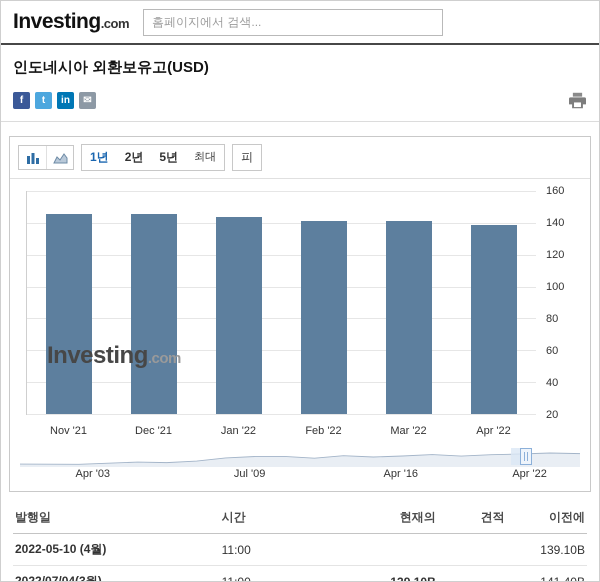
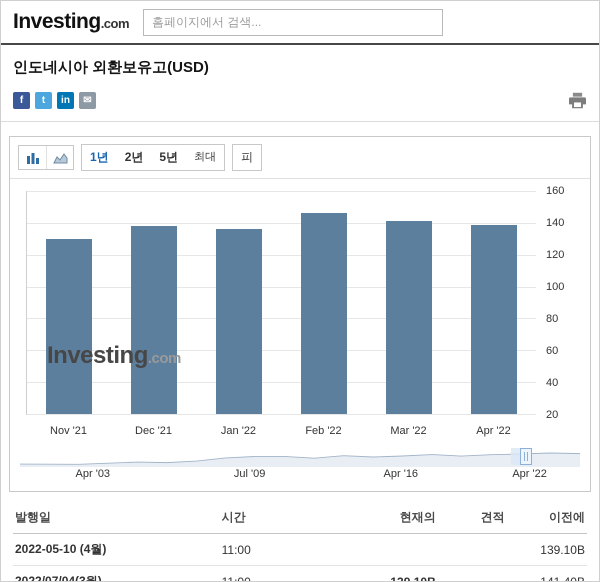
Nov '21: 145 -> 130
Dec '21: 146 -> 138
Jan '22: 144 -> 136
Feb '22: 141 -> 146
